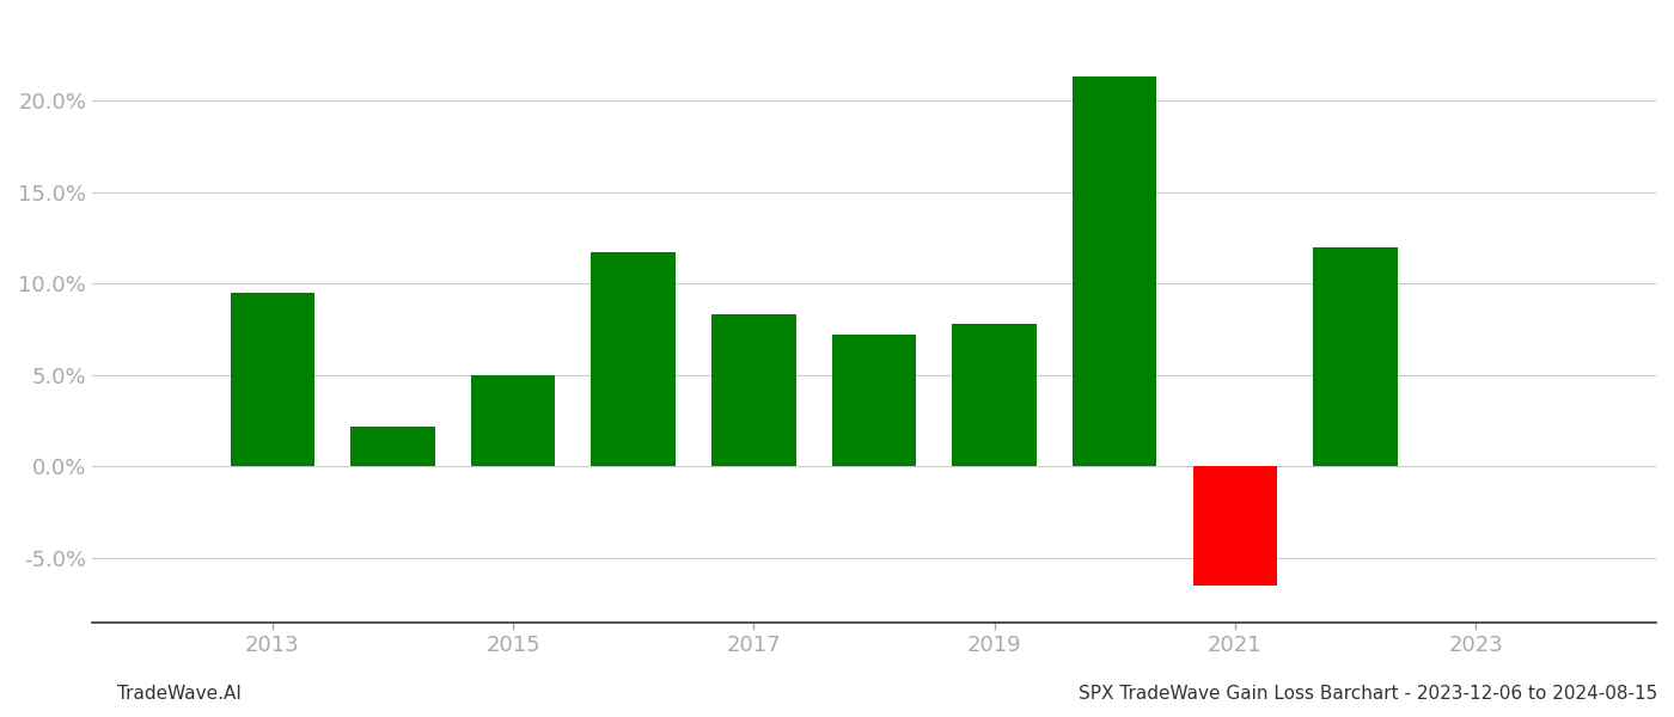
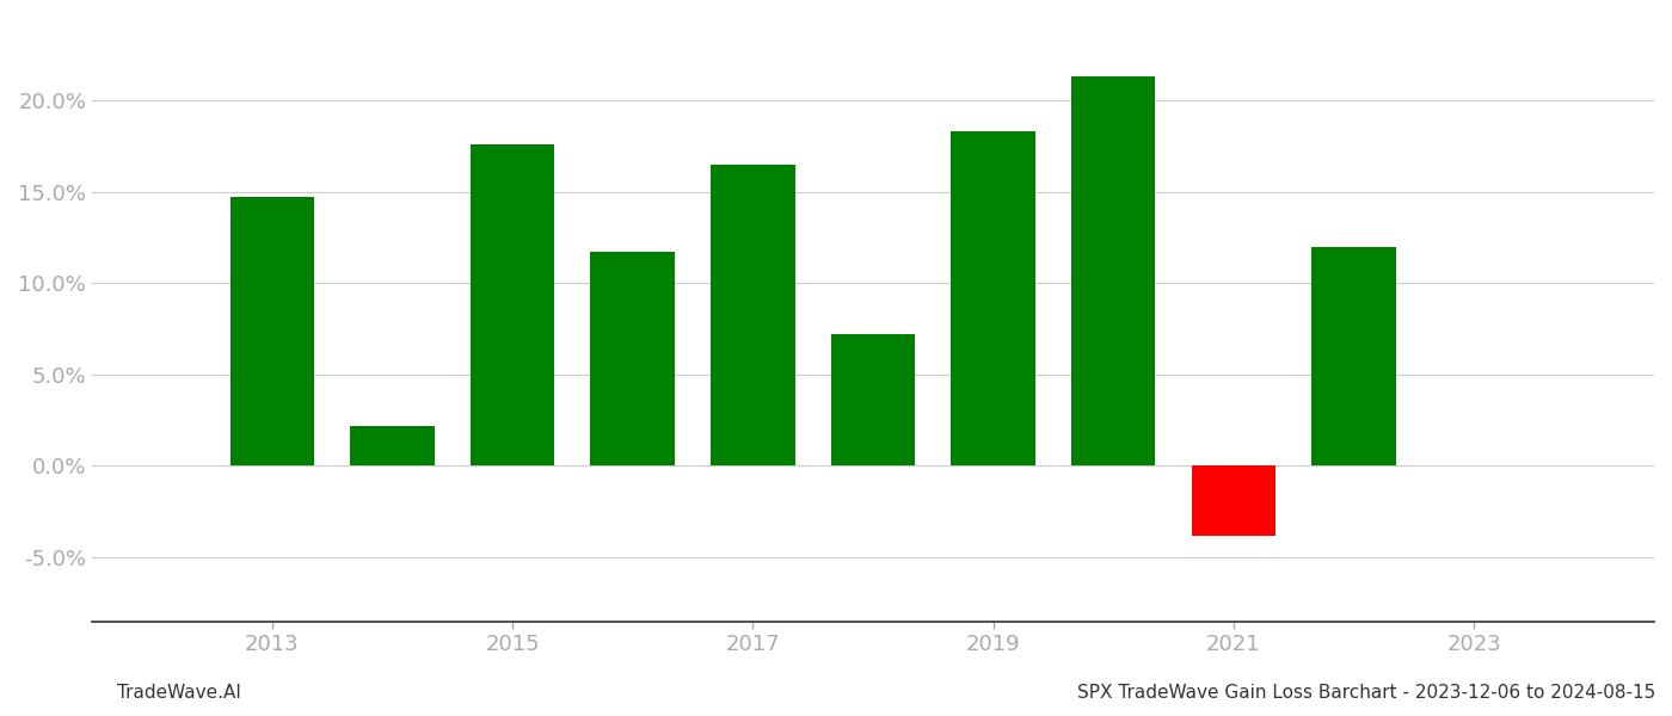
2013: 9.5% -> 14.7%
2015: 5.0% -> 17.6%
2017: 8.3% -> 16.5%
2019: 7.8% -> 18.3%
2021: -6.5% -> -3.8%
